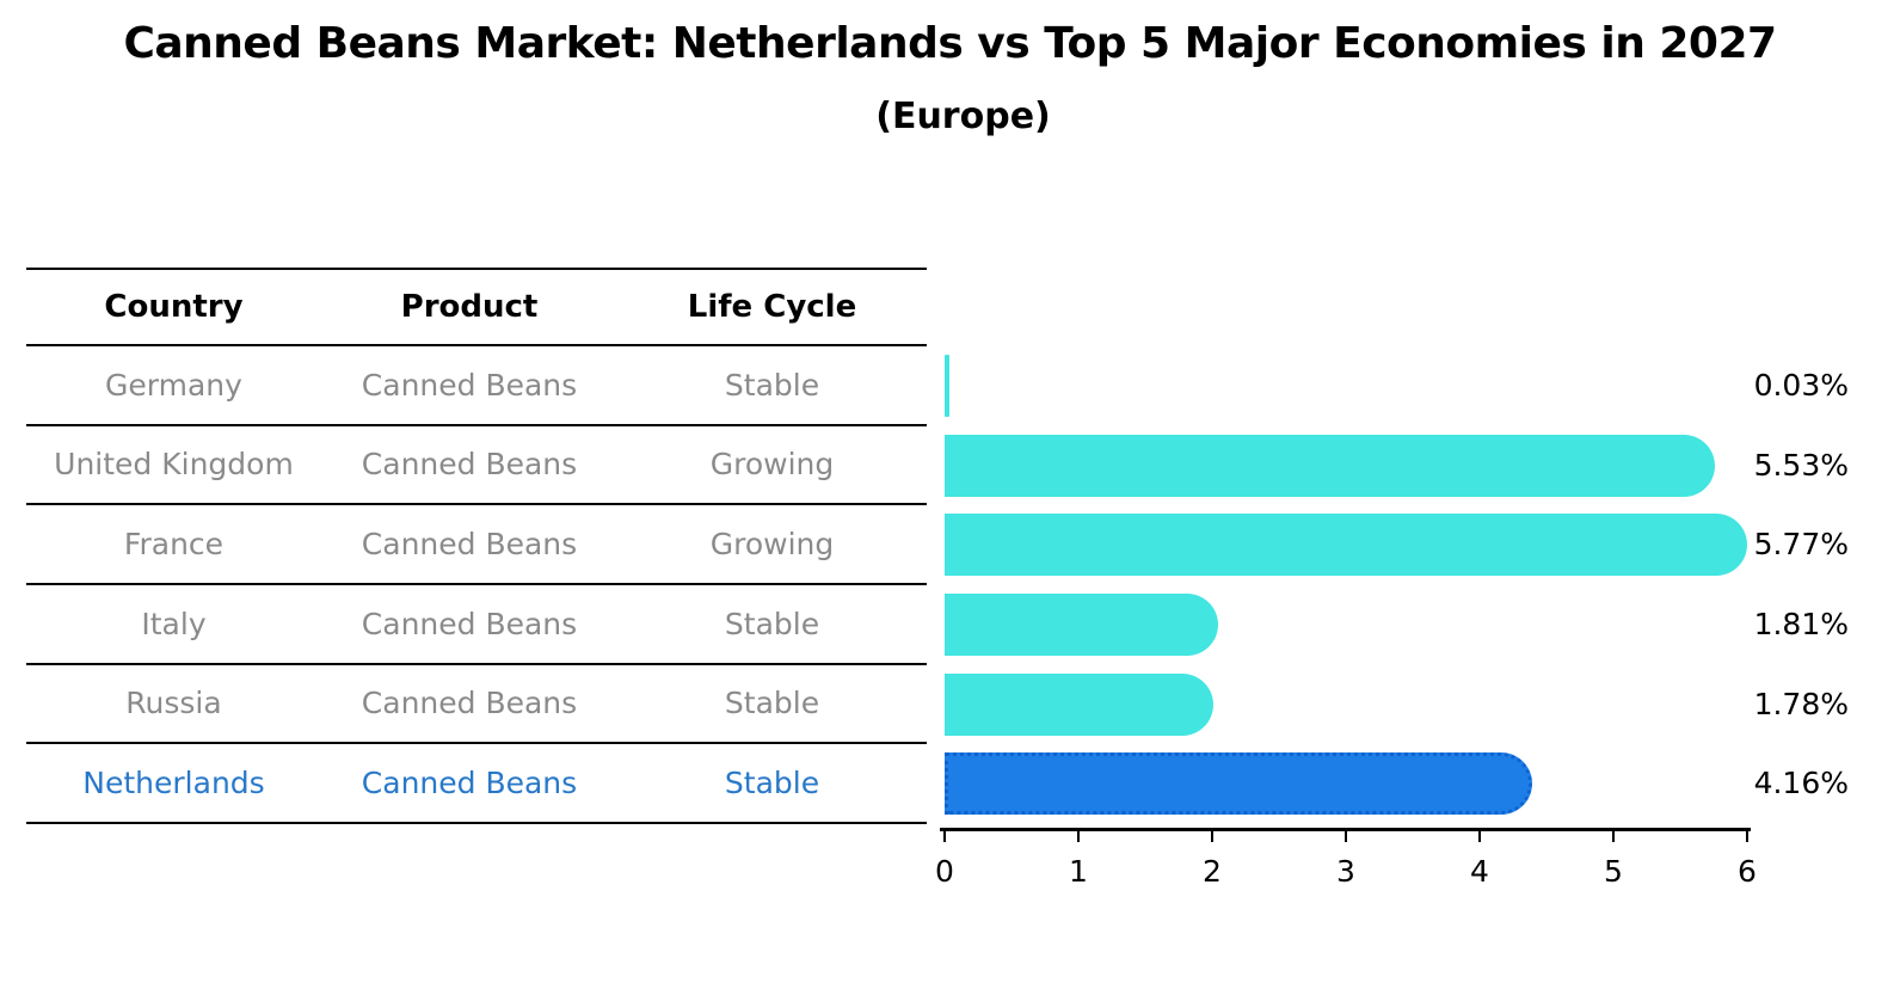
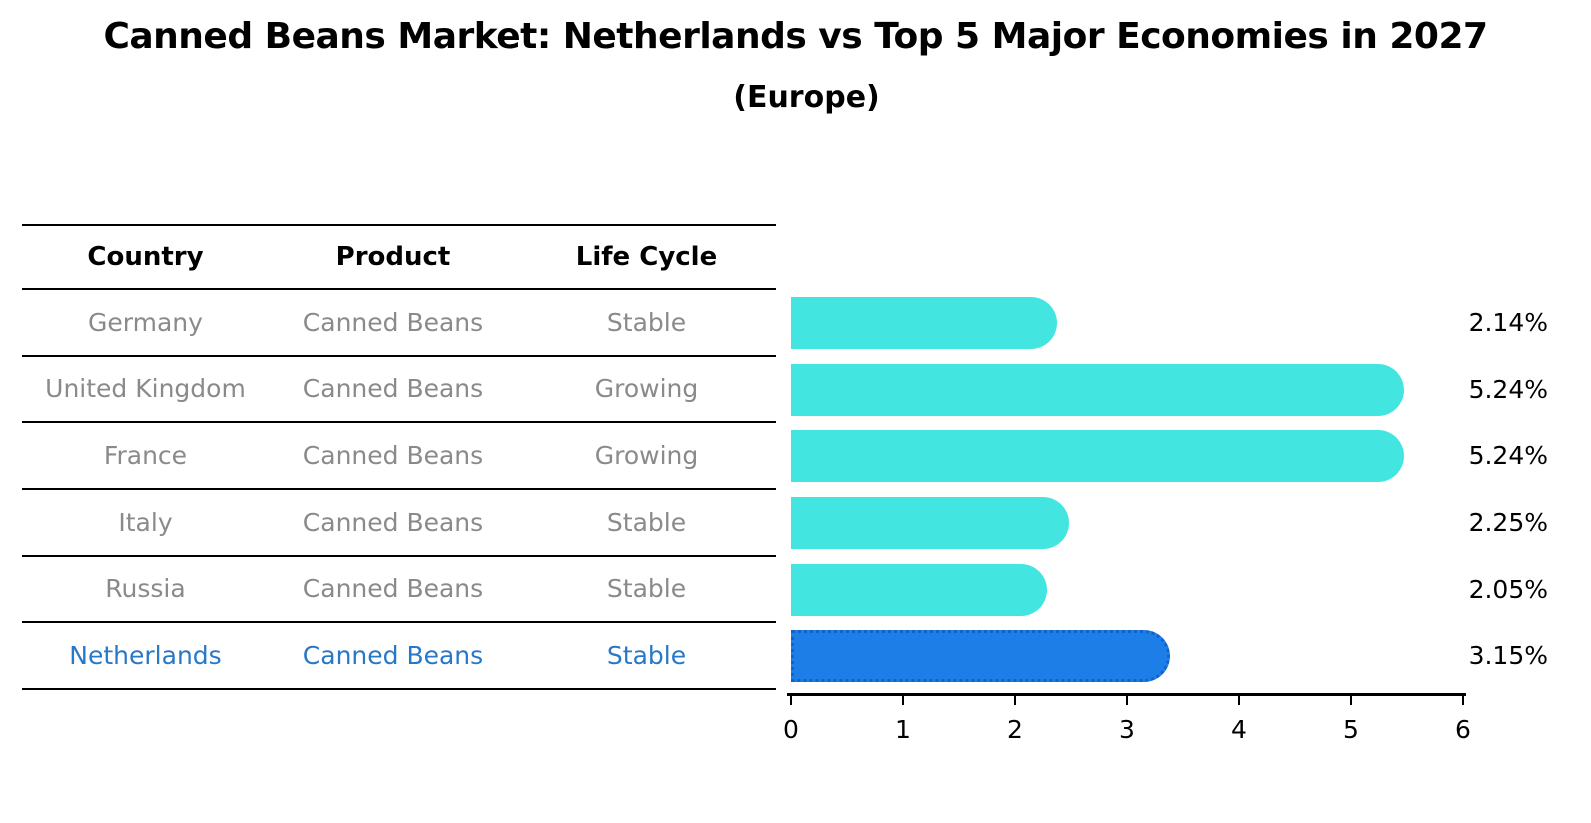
Germany: 0.03% -> 2.14%
United Kingdom: 5.53% -> 5.24%
France: 5.77% -> 5.24%
Italy: 1.81% -> 2.25%
Russia: 1.78% -> 2.05%
Netherlands: 4.16% -> 3.15%
